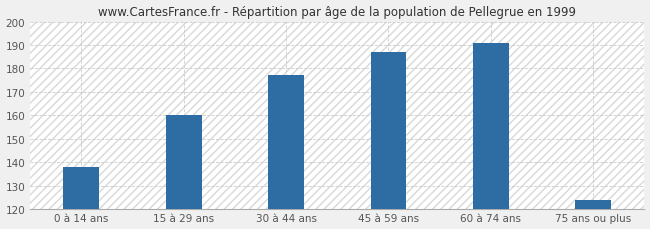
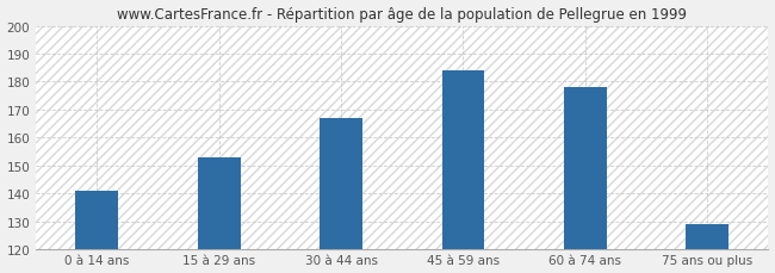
0 à 14 ans: 138 -> 141
15 à 29 ans: 160 -> 153
30 à 44 ans: 177 -> 167
45 à 59 ans: 187 -> 184
60 à 74 ans: 191 -> 178
75 ans ou plus: 124 -> 129
